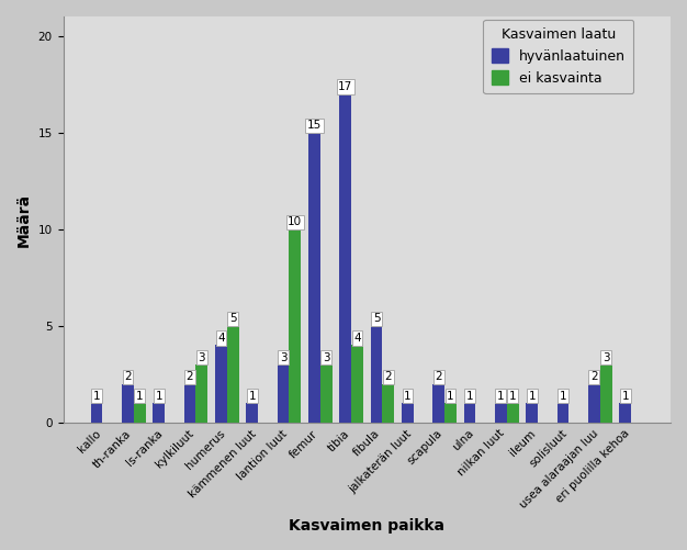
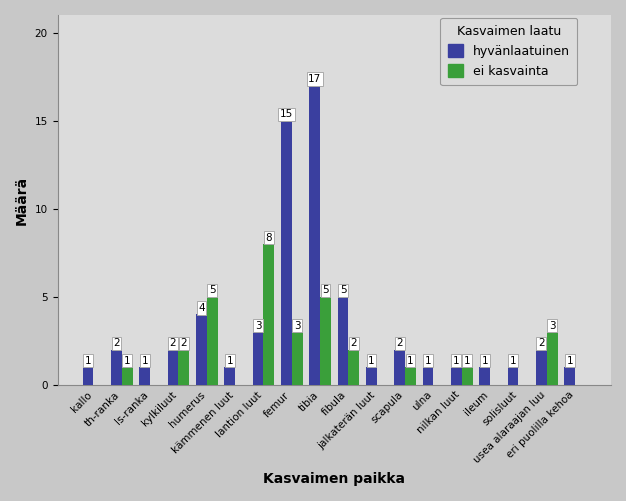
ei kasvainta/kylkiluut: 3 -> 2
ei kasvainta/lantion luut: 10 -> 8
ei kasvainta/tibia: 4 -> 5
